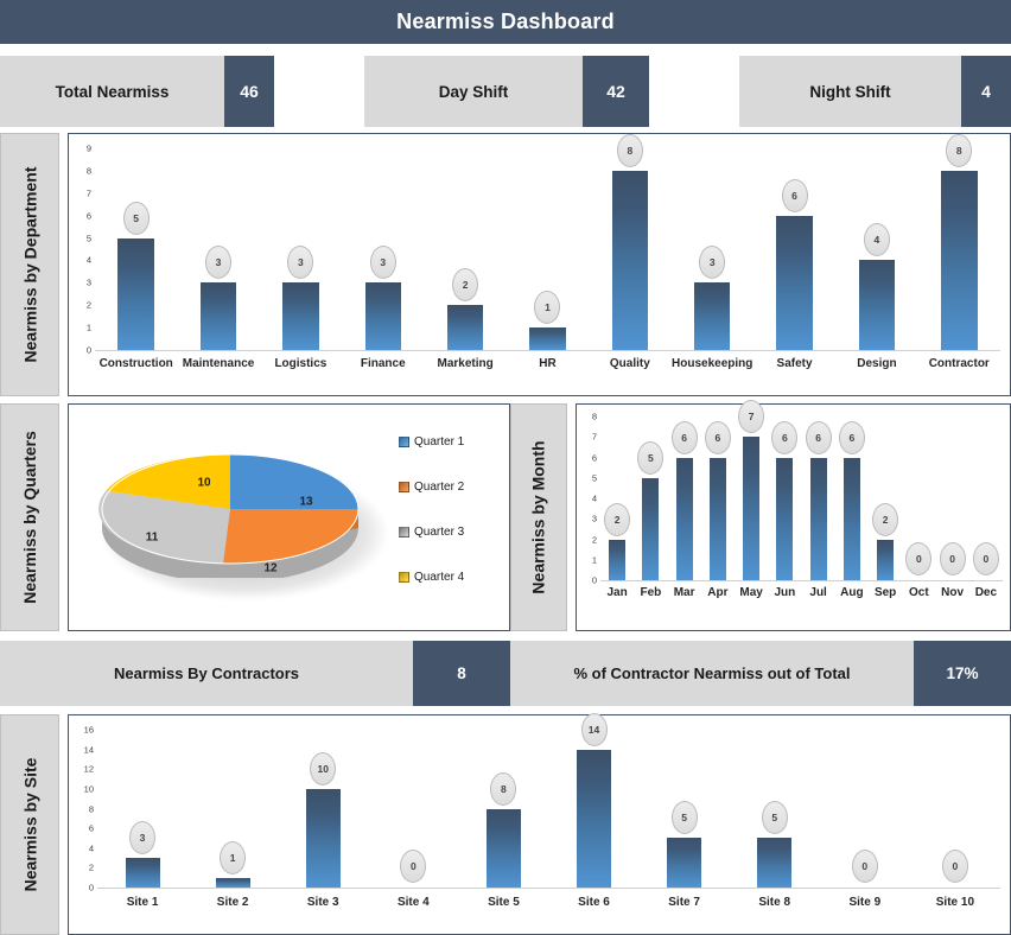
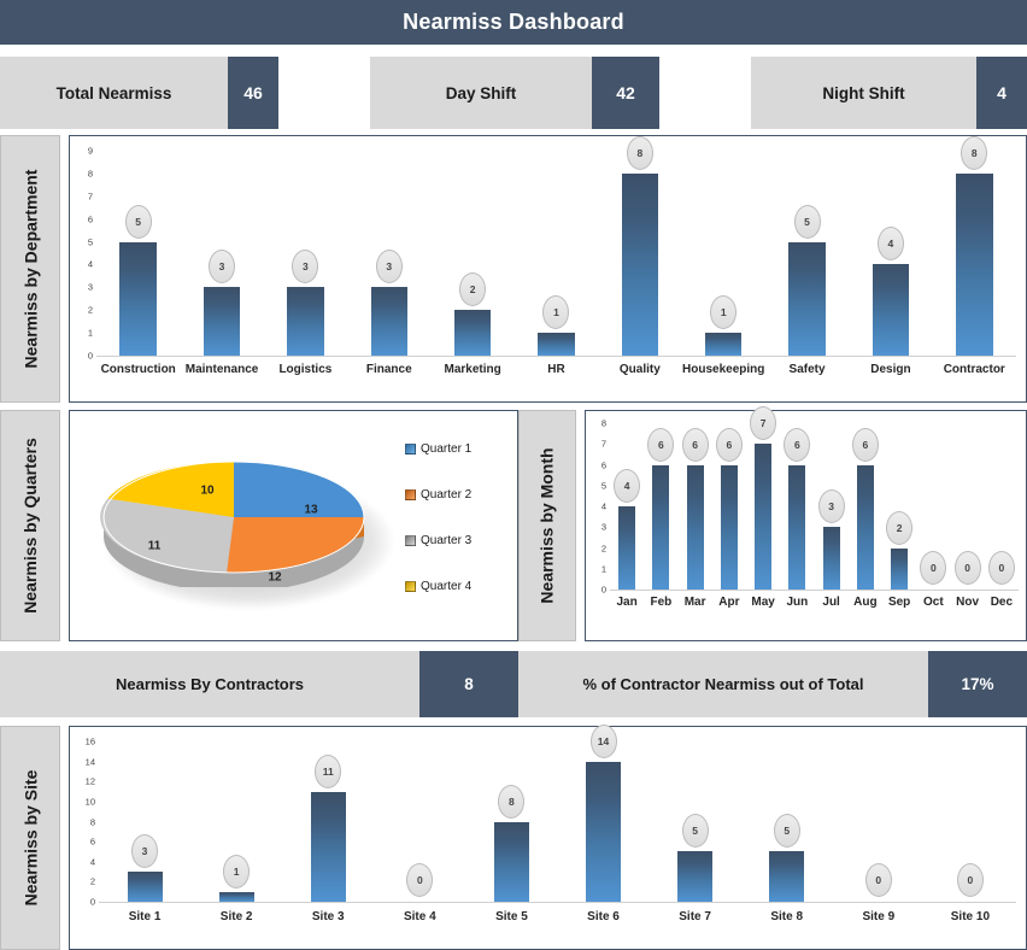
Nearmiss by Department/Housekeeping: 3 -> 1
Nearmiss by Department/Safety: 6 -> 5
Nearmiss by Month/Jan: 2 -> 4
Nearmiss by Month/Feb: 5 -> 6
Nearmiss by Month/Jul: 6 -> 3
Nearmiss by Site/Site 3: 10 -> 11
